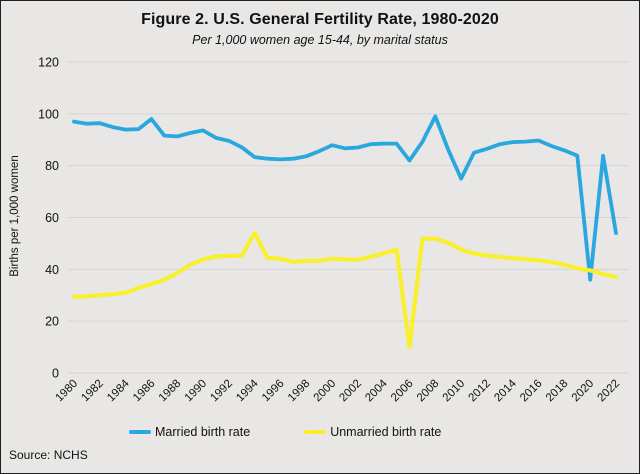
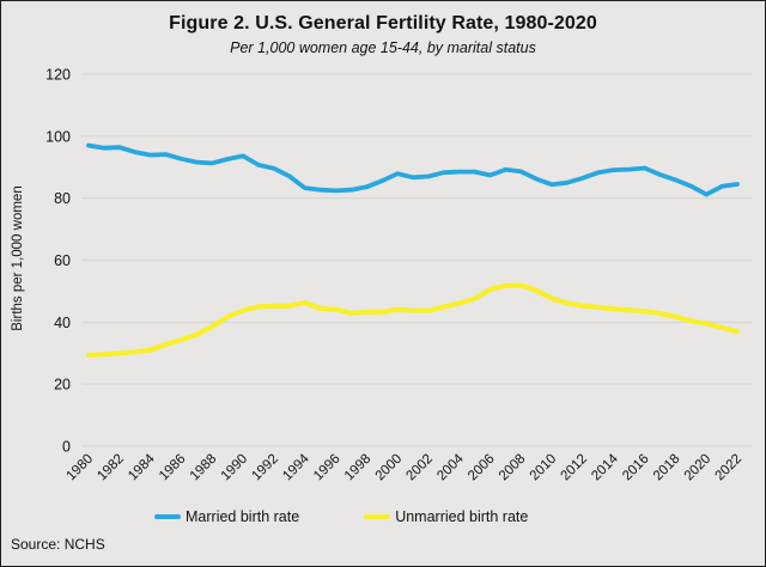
Married birth rate/1986: 98 -> 93
Unmarried birth rate/1994: 54 -> 46
Married birth rate/2006: 82 -> 87
Unmarried birth rate/2006: 10 -> 51
Married birth rate/2008: 99 -> 89
Married birth rate/2010: 75 -> 84
Married birth rate/2020: 36 -> 81
Married birth rate/2022: 54 -> 84
